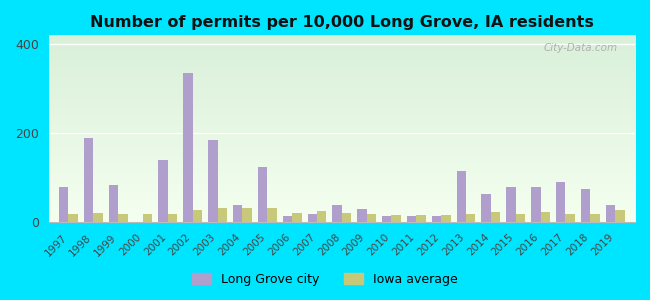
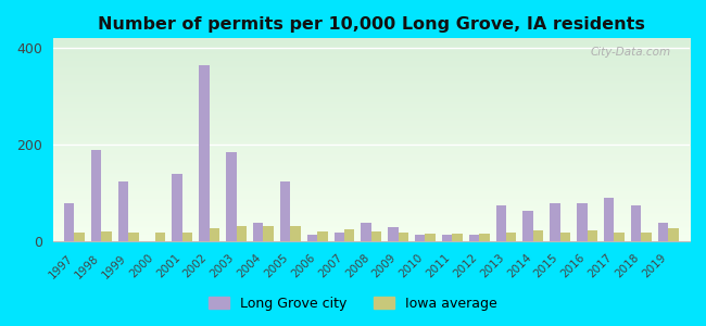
Long Grove city/1999: 85 -> 125
Long Grove city/2002: 335 -> 365
Long Grove city/2013: 115 -> 75
